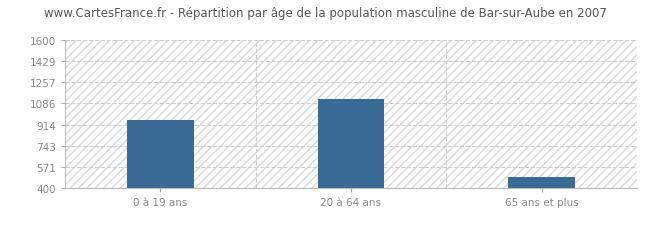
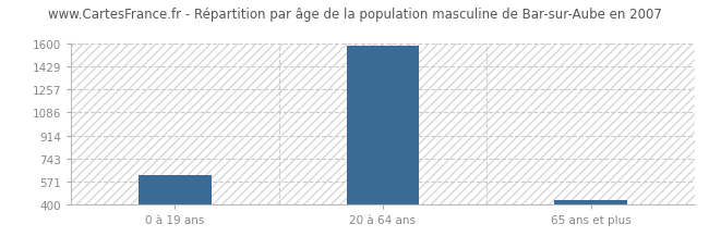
0 à 19 ans: 950 -> 620
20 à 64 ans: 1120 -> 1590
65 ans et plus: 490 -> 430
